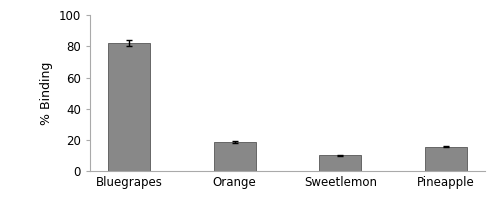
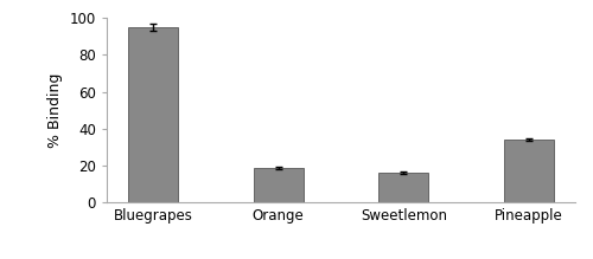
Bluegrapes: 82 -> 95
Sweetlemon: 10 -> 16
Pineapple: 16 -> 34
